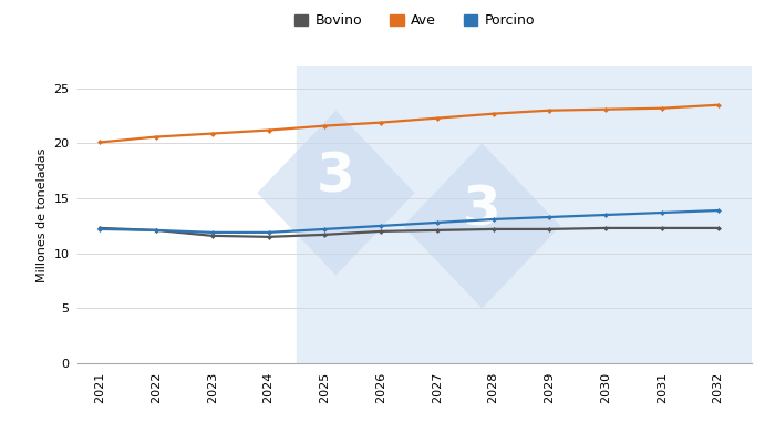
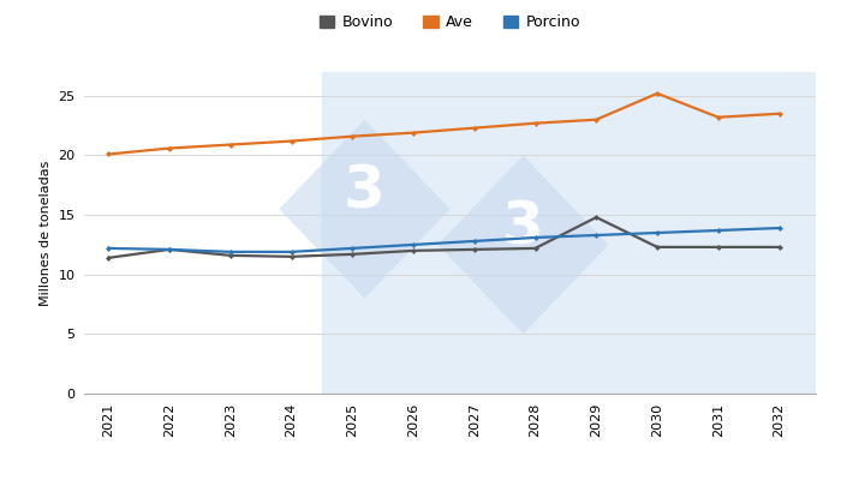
Bovino/2021: 12.3 -> 11.4
Bovino/2029: 12.2 -> 14.8
Ave/2030: 23.1 -> 25.2
